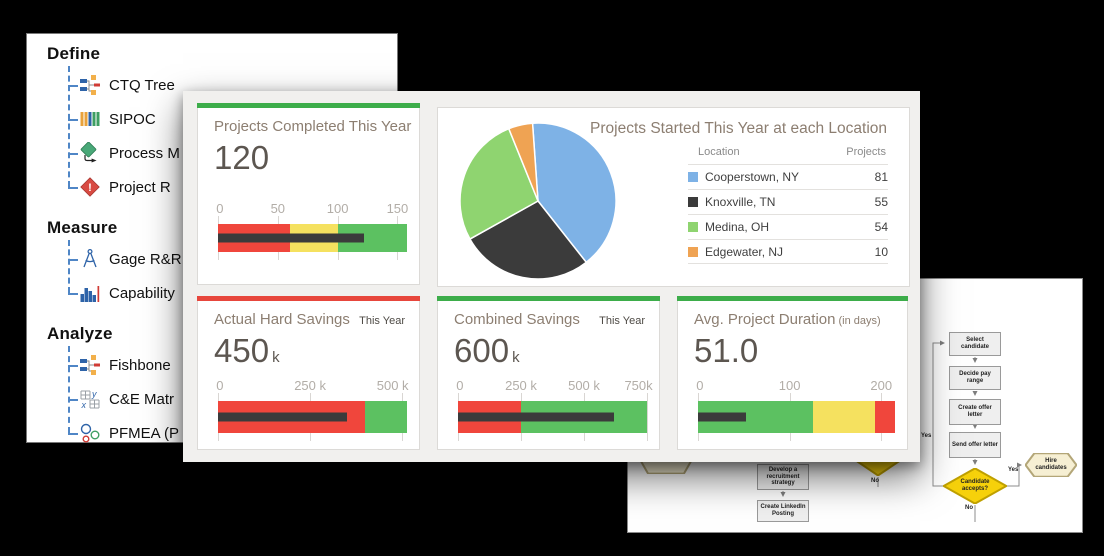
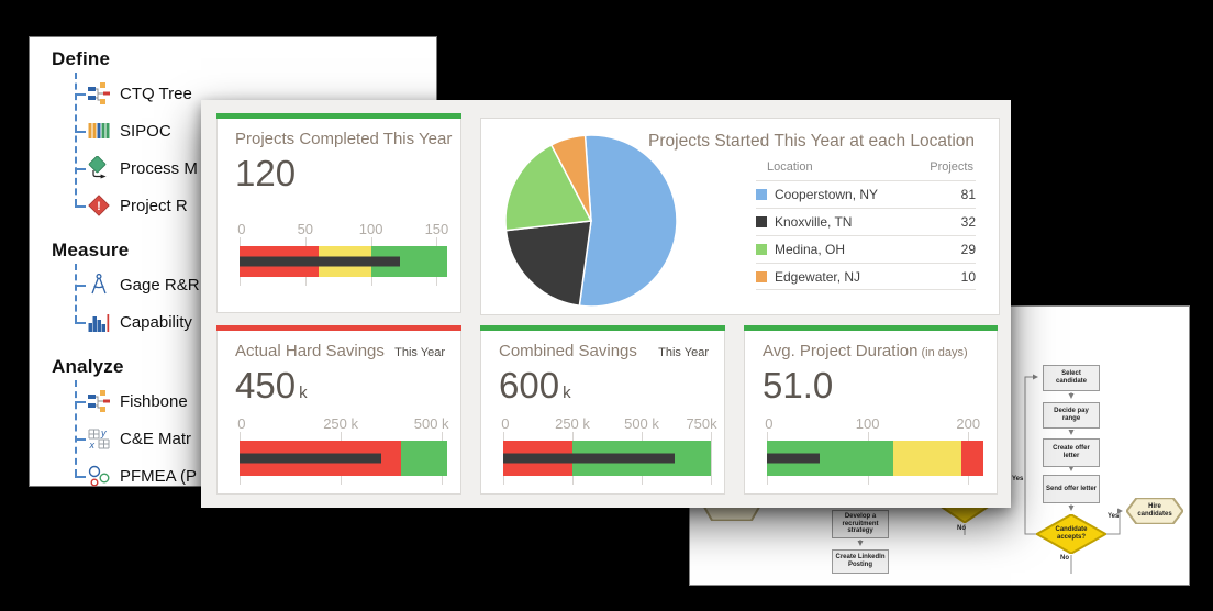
Projects Started This Year at each Location/Knoxville, TN: 55 -> 32
Projects Started This Year at each Location/Medina, OH: 54 -> 29
